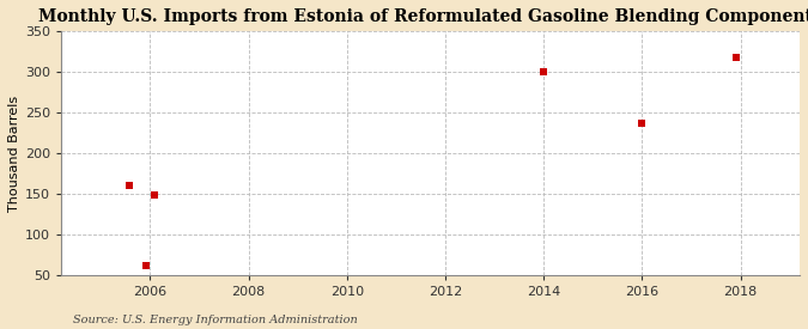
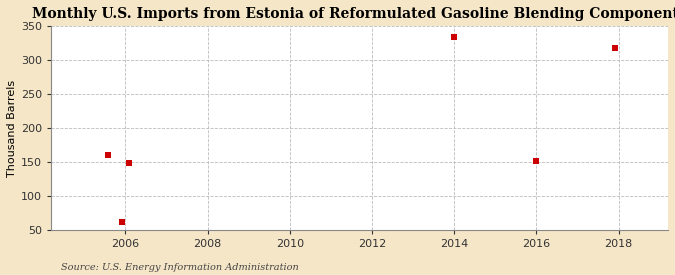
2014: 300 -> 334
2016: 237 -> 152
